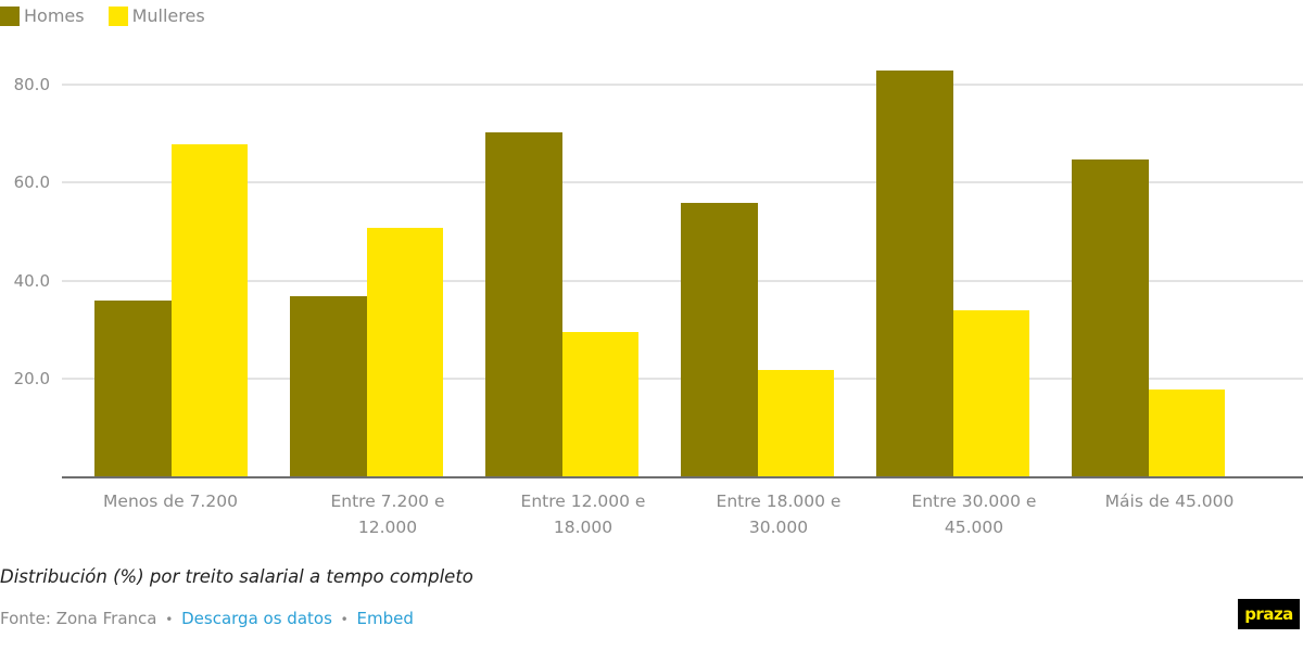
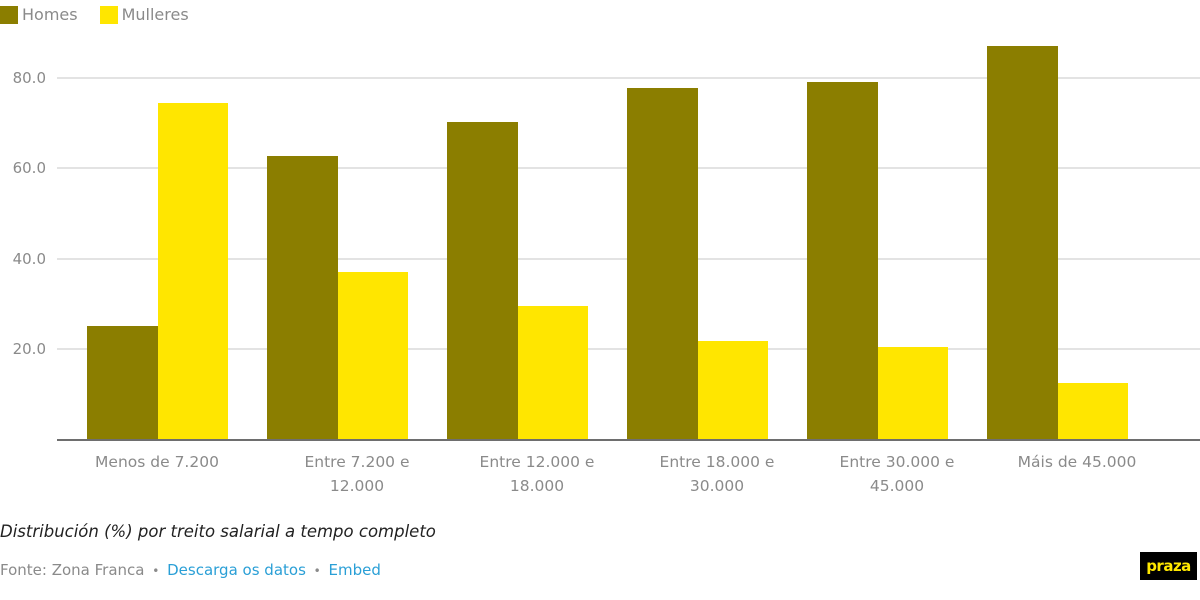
Homes/Menos de 7.200: 36 -> 25
Mulleres/Menos de 7.200: 68 -> 75
Homes/Entre 7.200 e 12.000: 37 -> 63
Mulleres/Entre 7.200 e 12.000: 51 -> 37
Homes/Entre 18.000 e 30.000: 56 -> 78
Homes/Entre 30.000 e 45.000: 83 -> 79
Mulleres/Entre 30.000 e 45.000: 34 -> 21
Homes/Máis de 45.000: 65 -> 87
Mulleres/Máis de 45.000: 18 -> 13
